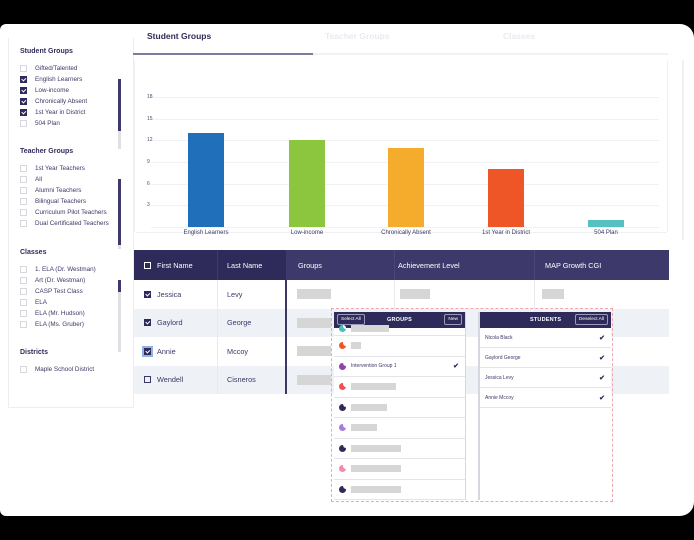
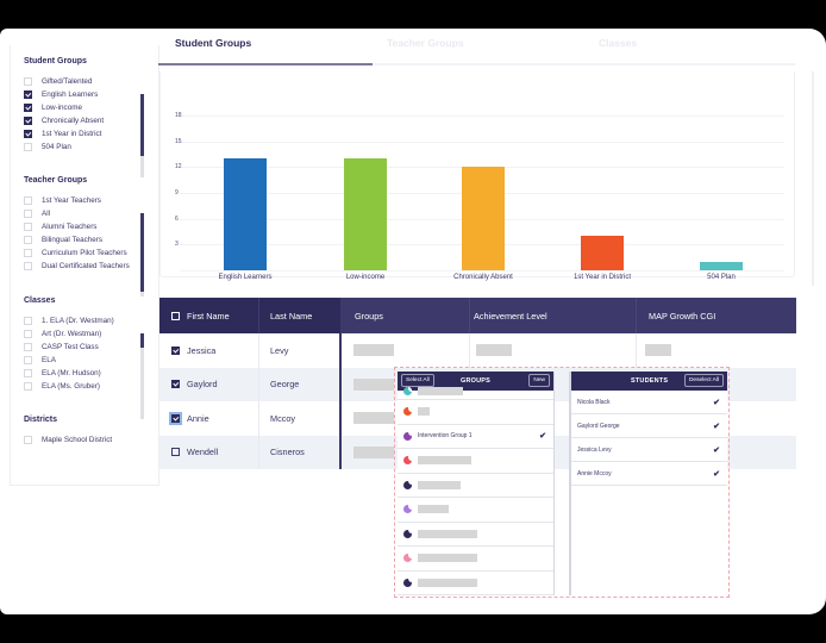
Low-income: 12 -> 13
Chronically Absent: 11 -> 12
1st Year in District: 8 -> 4
